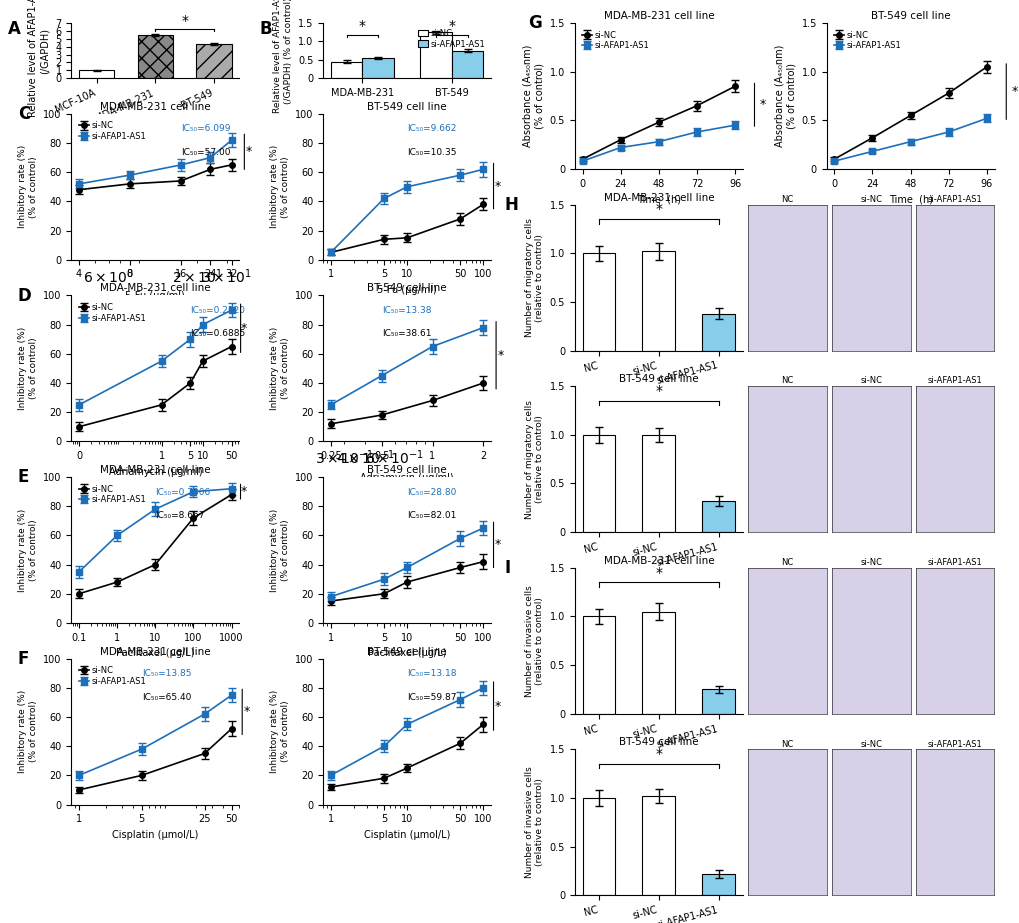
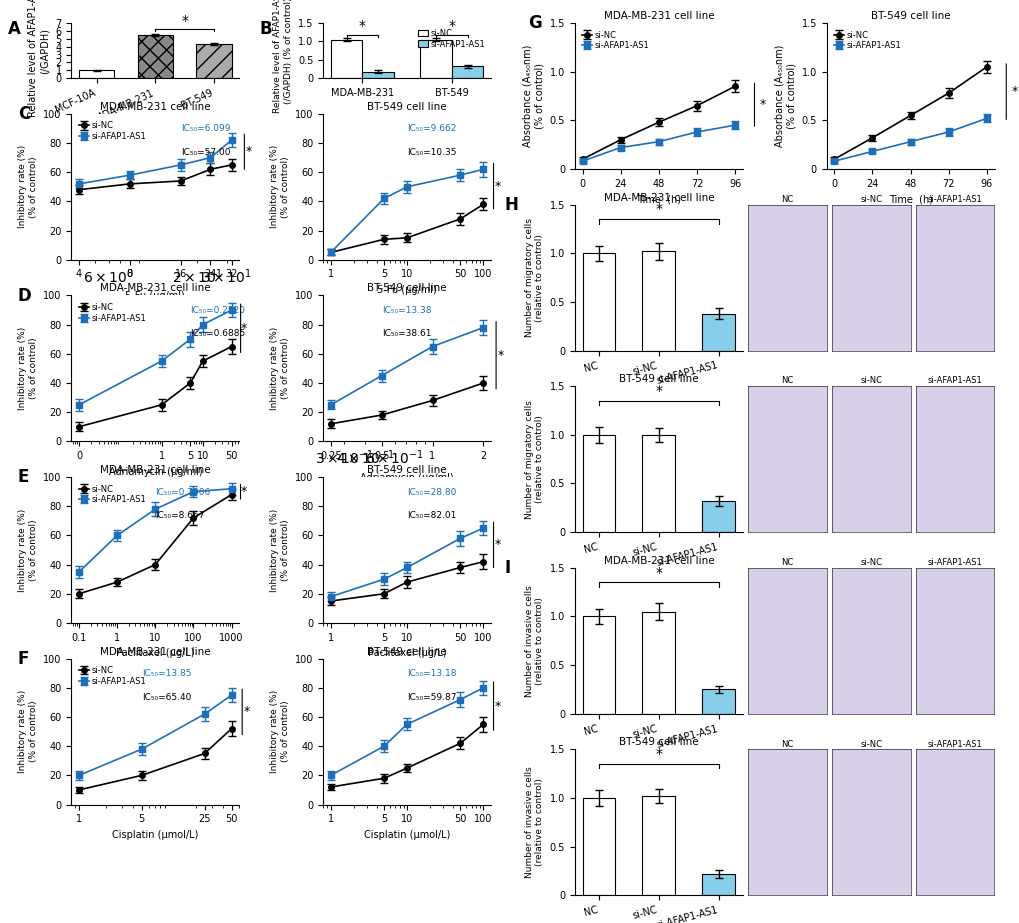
si-NC/MDA-MB-231: 0.45 -> 1.05
si-AFAP1-AS1/MDA-MB-231: 0.55 -> 0.18
si-NC/BT-549: 1.25 -> 1.04
si-AFAP1-AS1/BT-549: 0.75 -> 0.32
